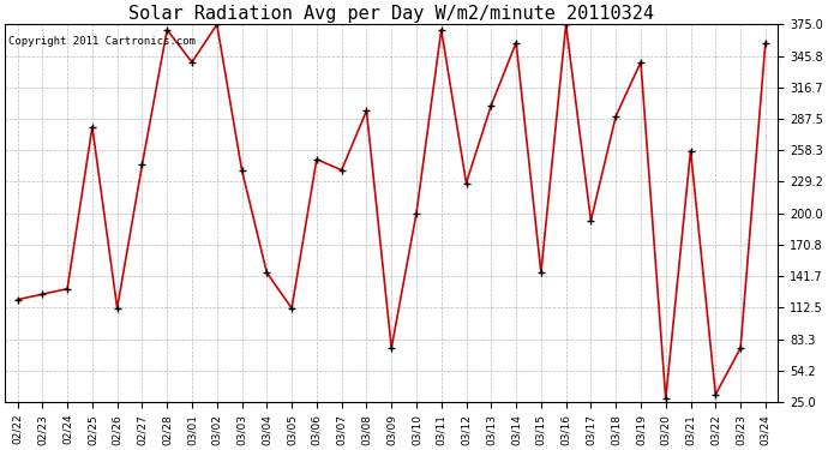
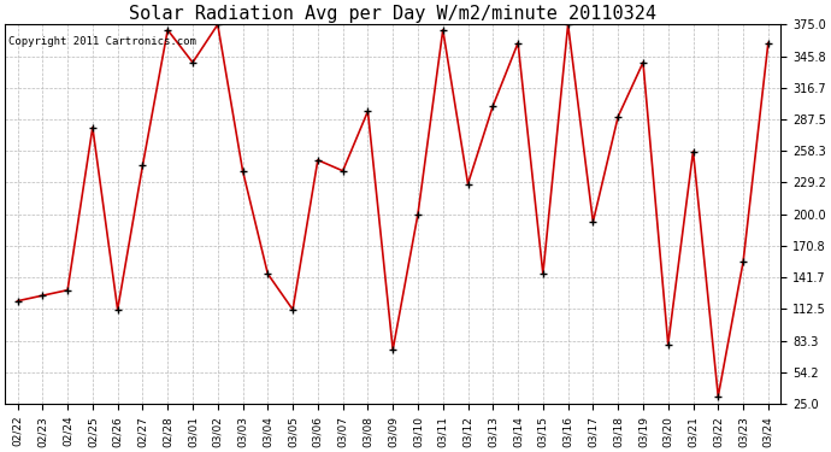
03/20: 28 -> 80
03/23: 75 -> 156
